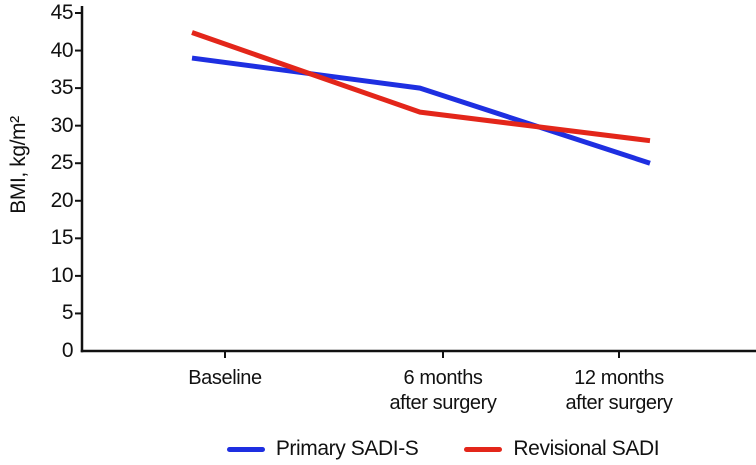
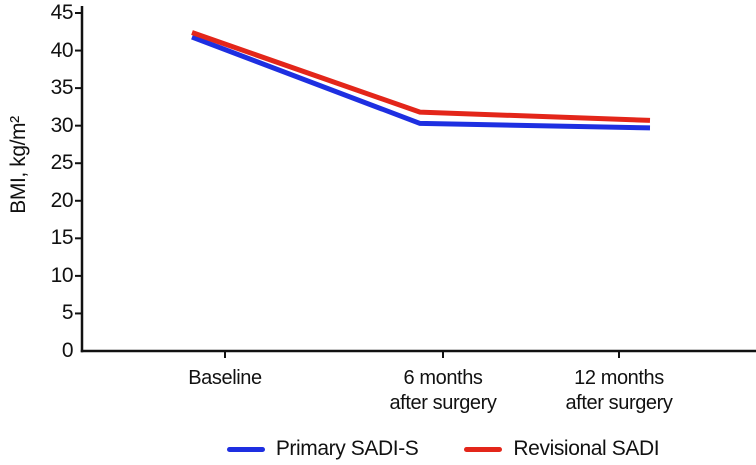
Primary SADI-S/Baseline: 39 -> 42
Primary SADI-S/6 months after surgery: 35 -> 30
Primary SADI-S/12 months after surgery: 25 -> 30
Revisional SADI/12 months after surgery: 28 -> 31
